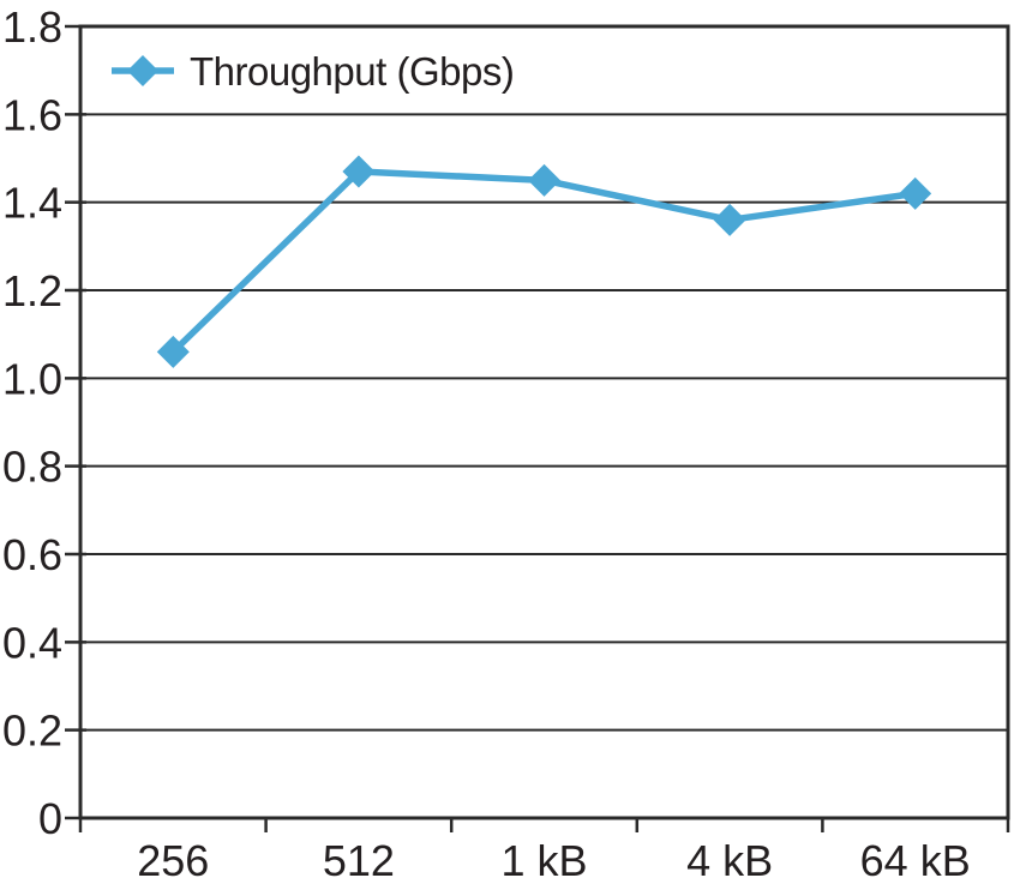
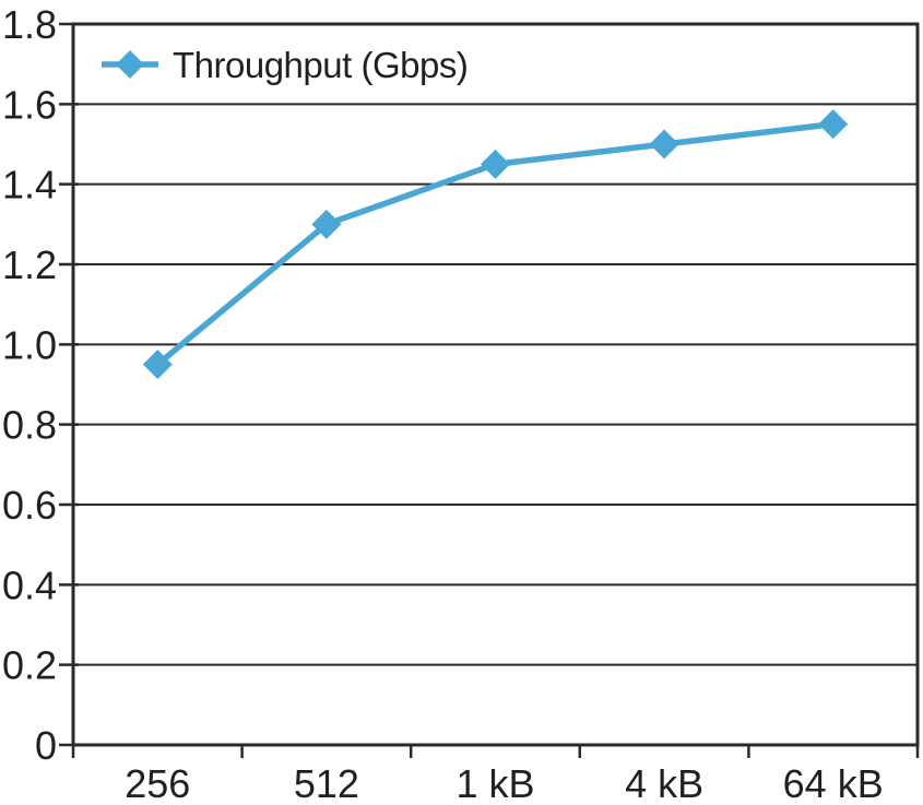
256: 1.06 -> 0.95
512: 1.47 -> 1.30
4 kB: 1.36 -> 1.50
64 kB: 1.42 -> 1.55
